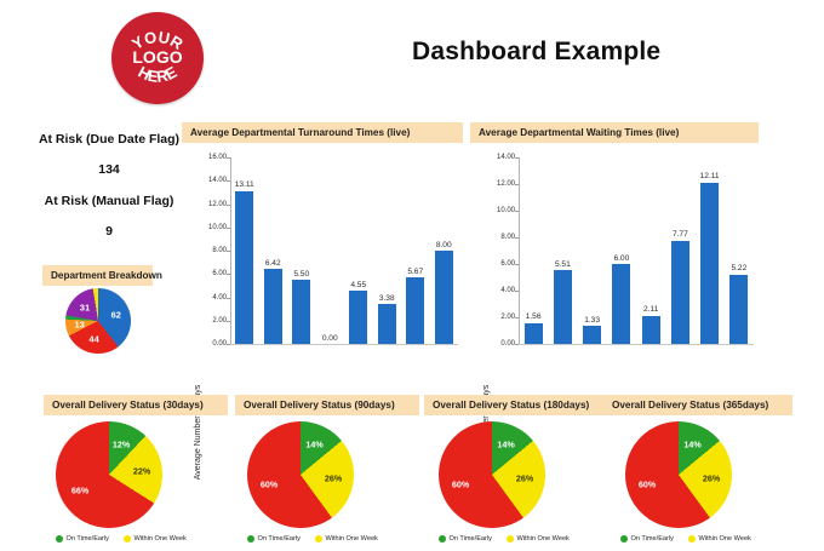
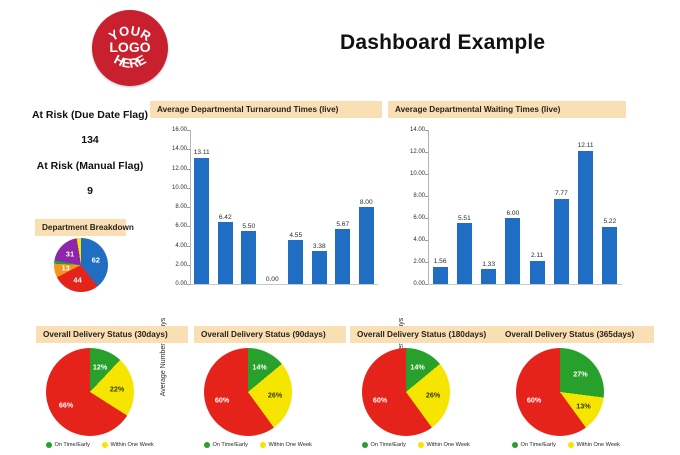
Overall Delivery Status (365days)/On Time/Early: 14% -> 27%
Overall Delivery Status (365days)/Within One Week: 26% -> 13%
